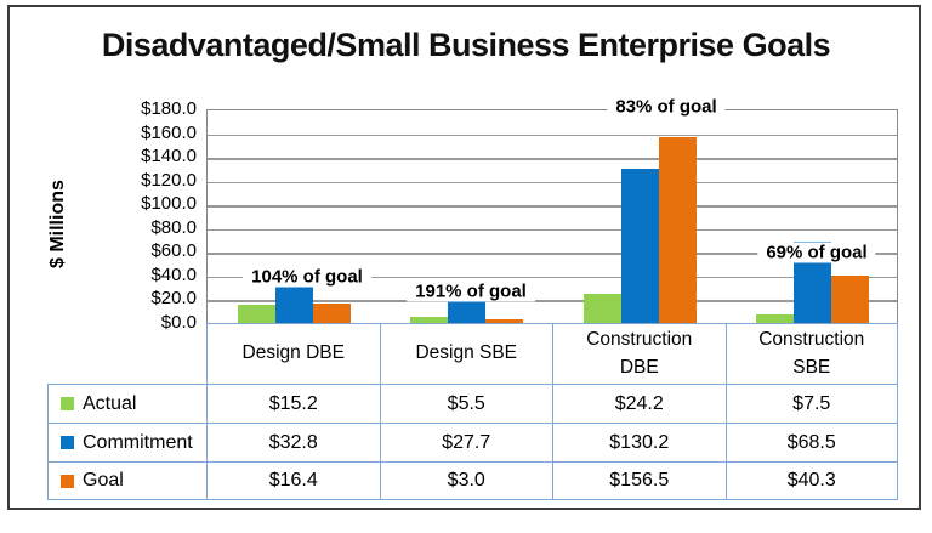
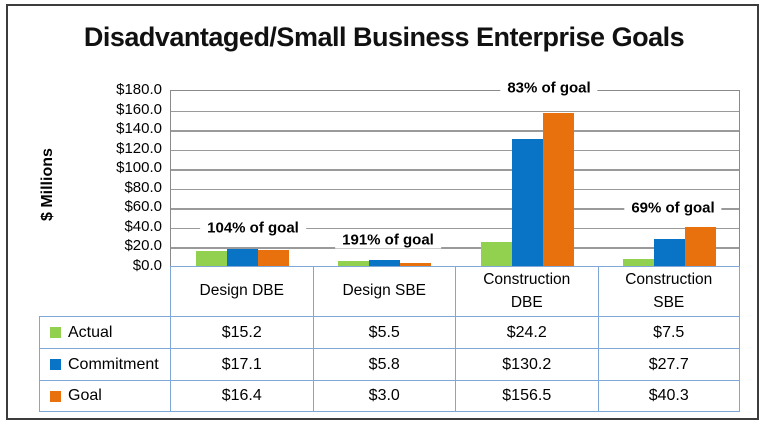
Commitment/Design DBE: $32.8 -> $17.1
Commitment/Design SBE: $27.7 -> $5.8
Commitment/Construction SBE: $68.5 -> $27.7
